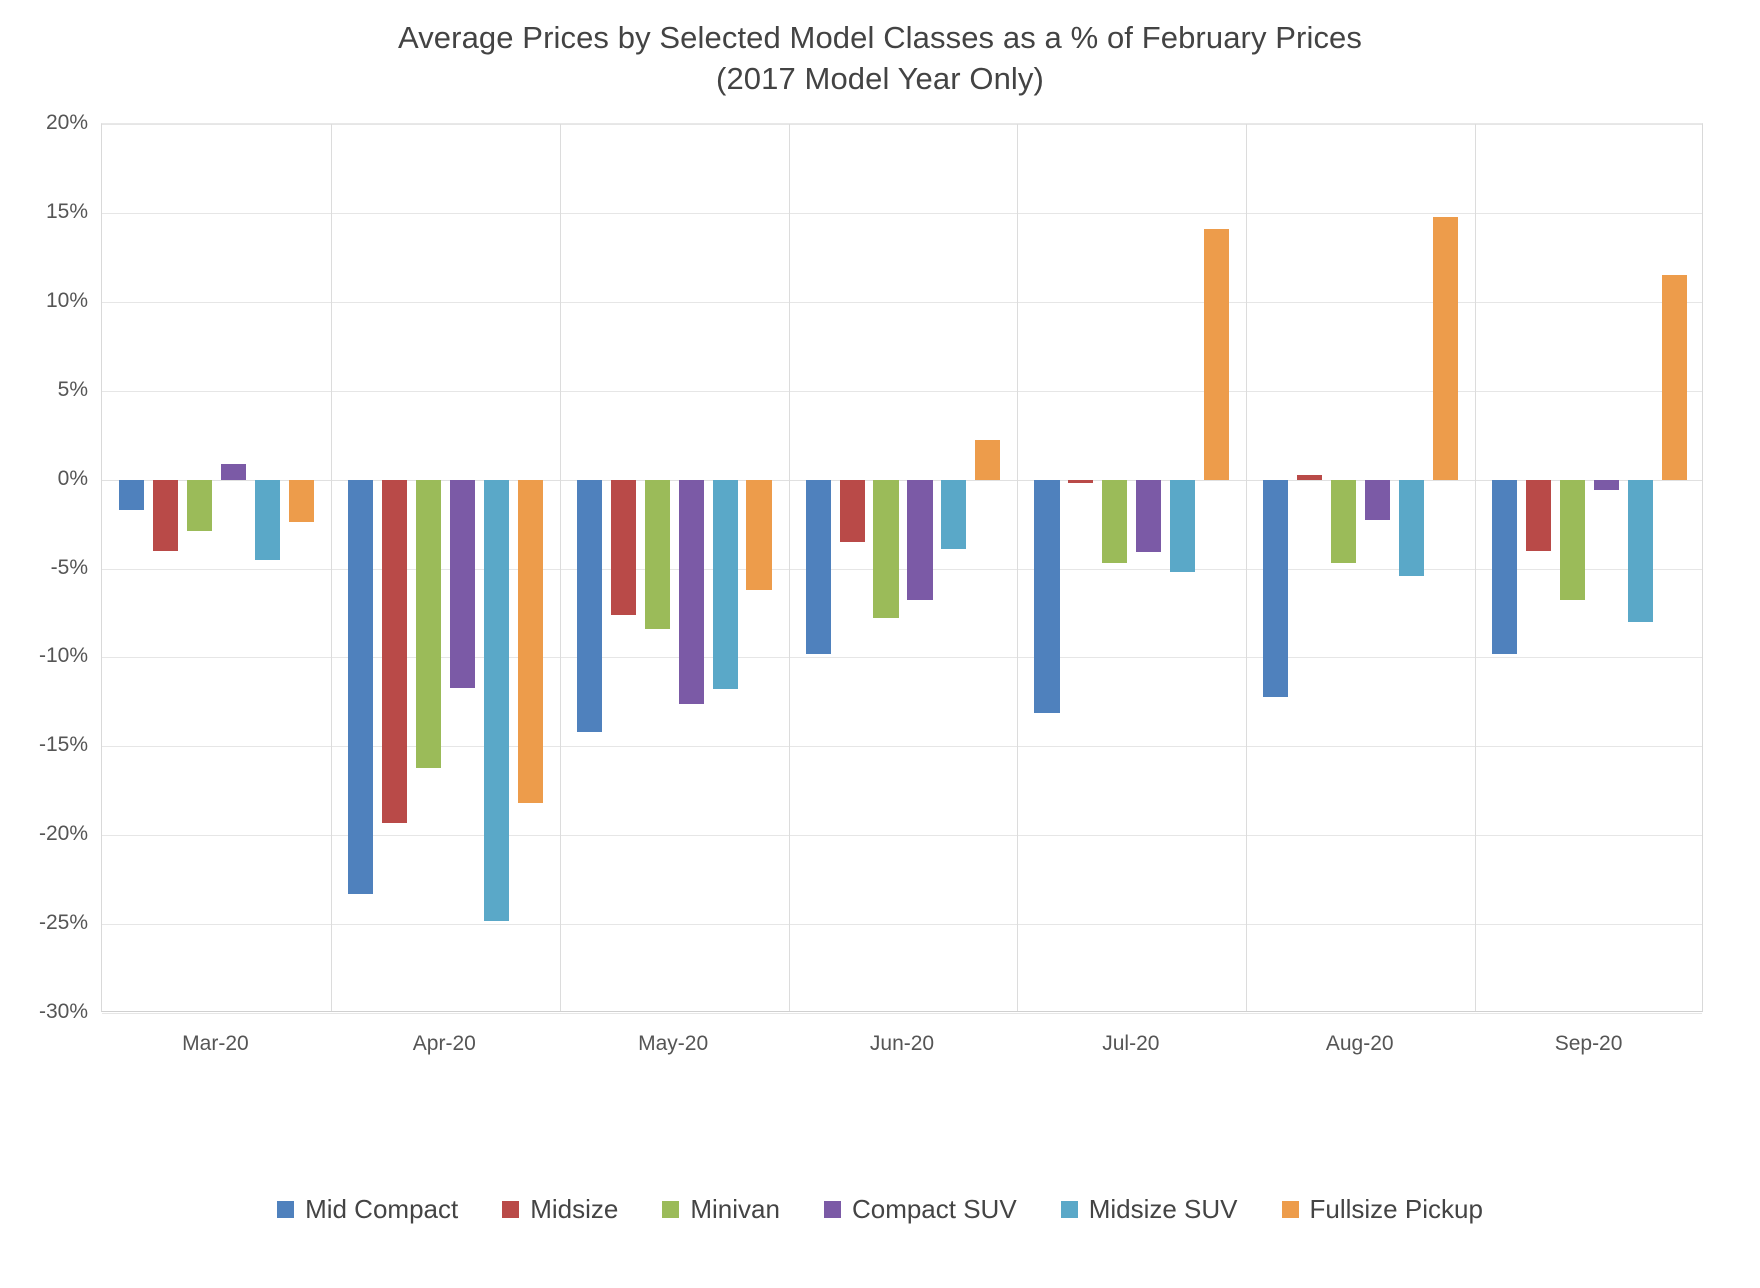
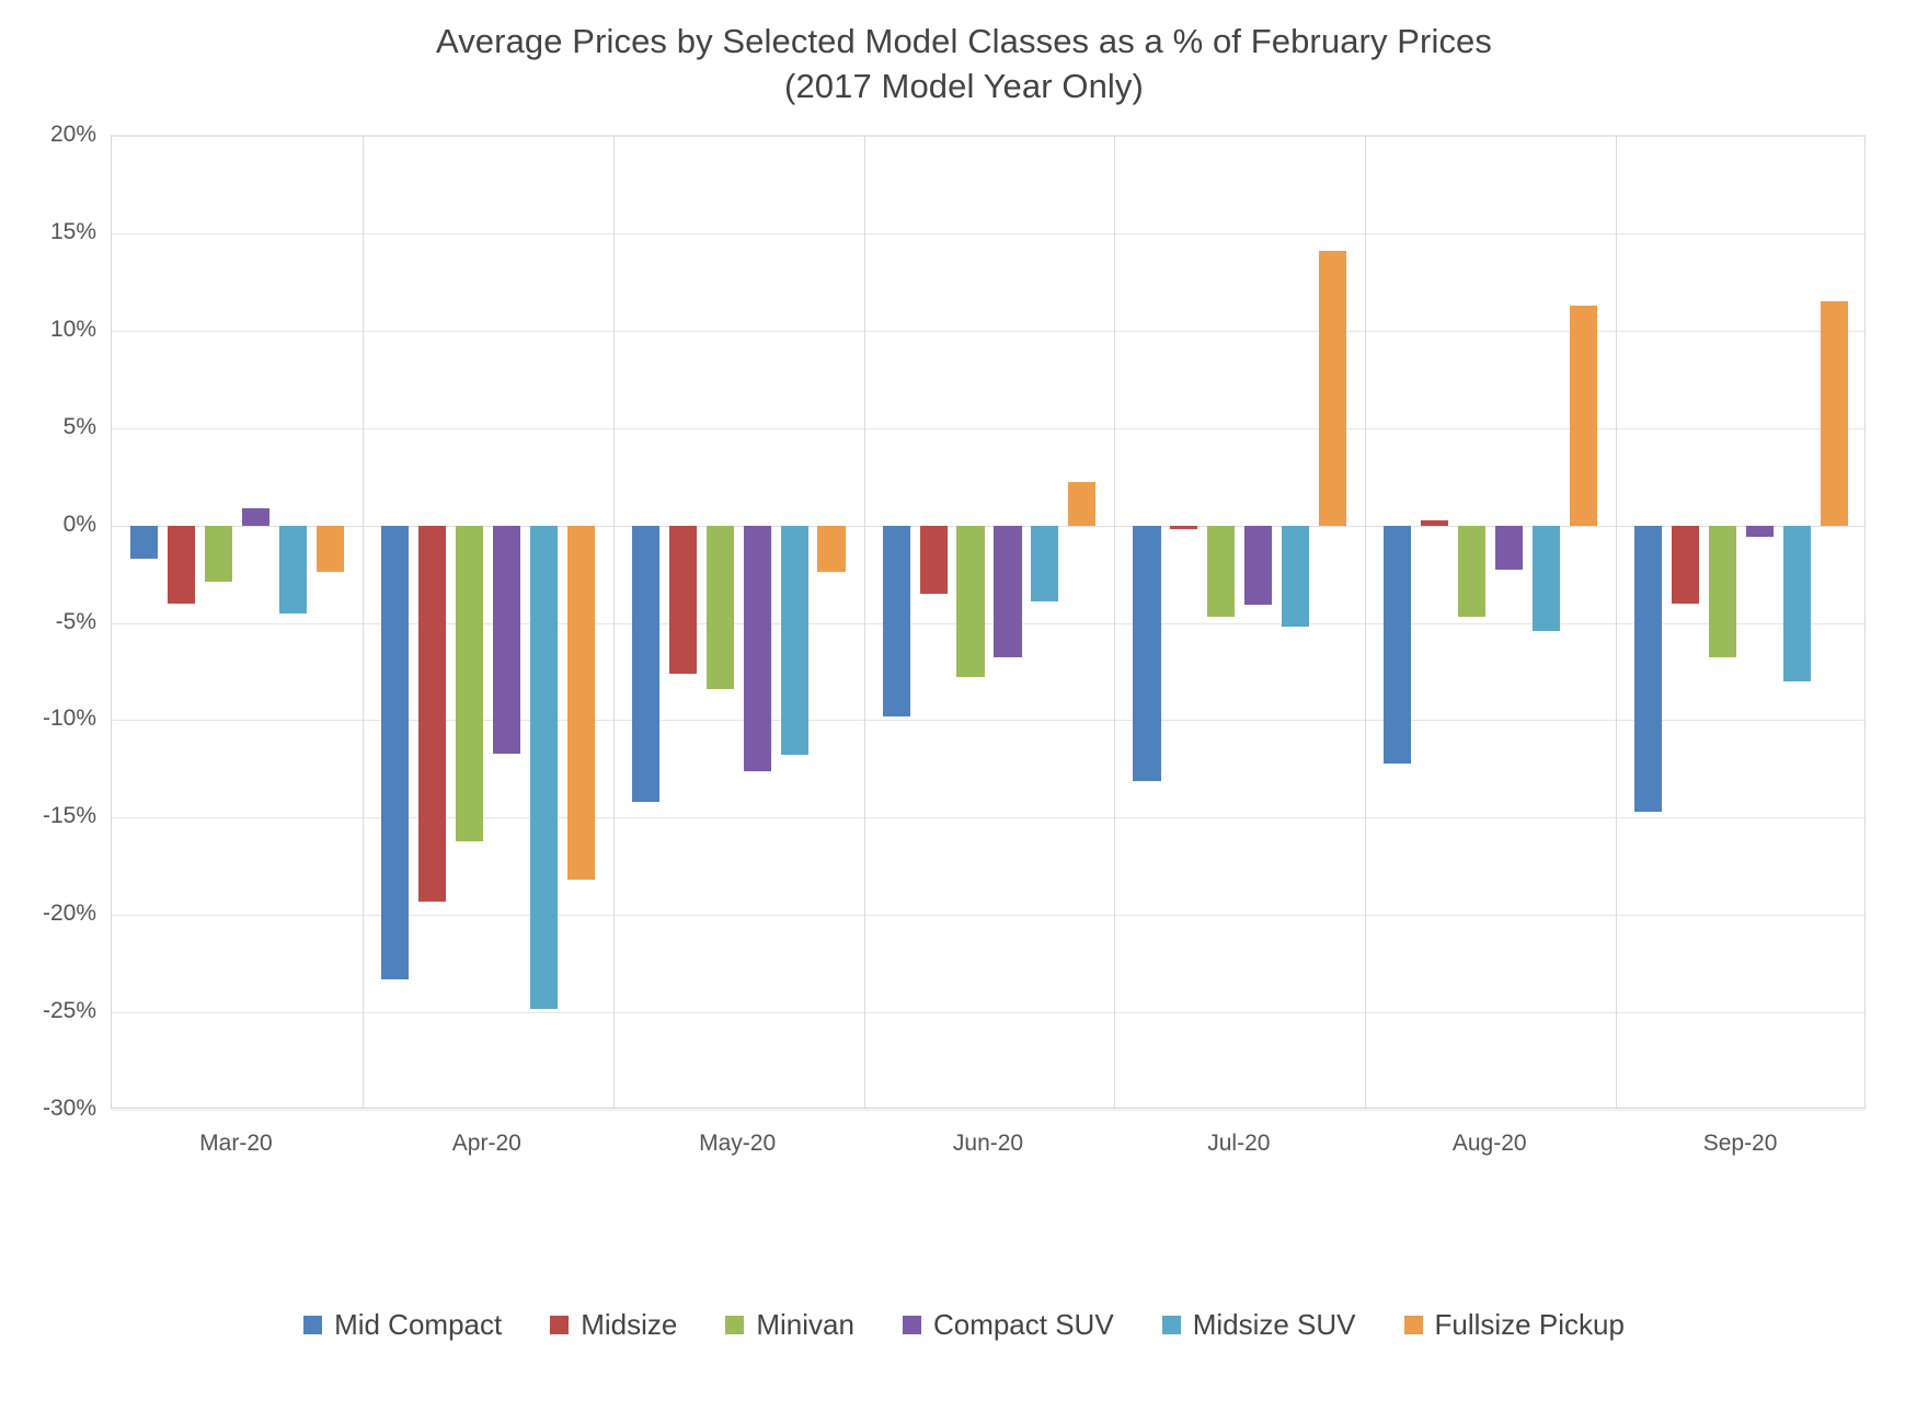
Fullsize Pickup/May-20: -6.2% -> -2.4%
Fullsize Pickup/Aug-20: 14.8% -> 11.3%
Mid Compact/Sep-20: -9.8% -> -14.7%
